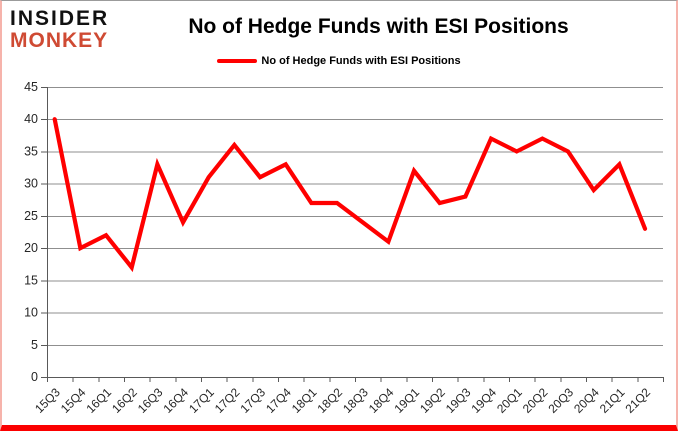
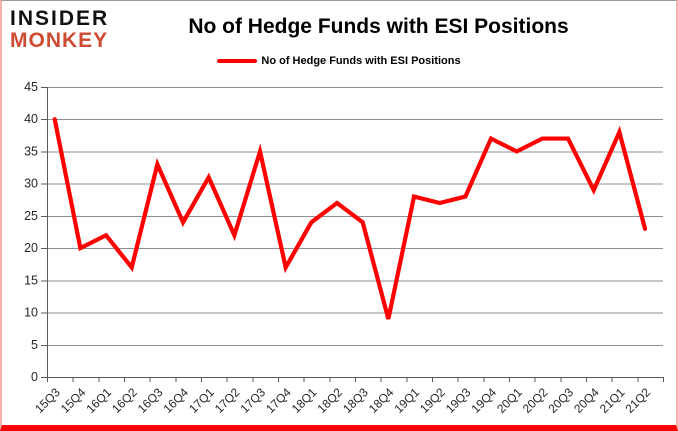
17Q2: 36 -> 22
17Q3: 31 -> 35
17Q4: 33 -> 17
18Q1: 27 -> 24
18Q4: 21 -> 9
19Q1: 32 -> 28
20Q3: 35 -> 37
21Q1: 33 -> 38
